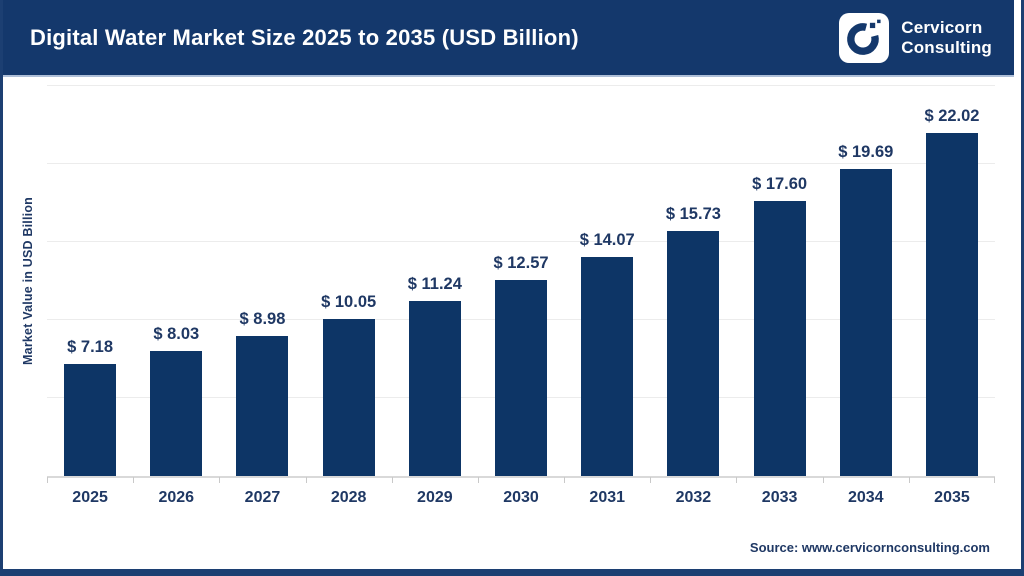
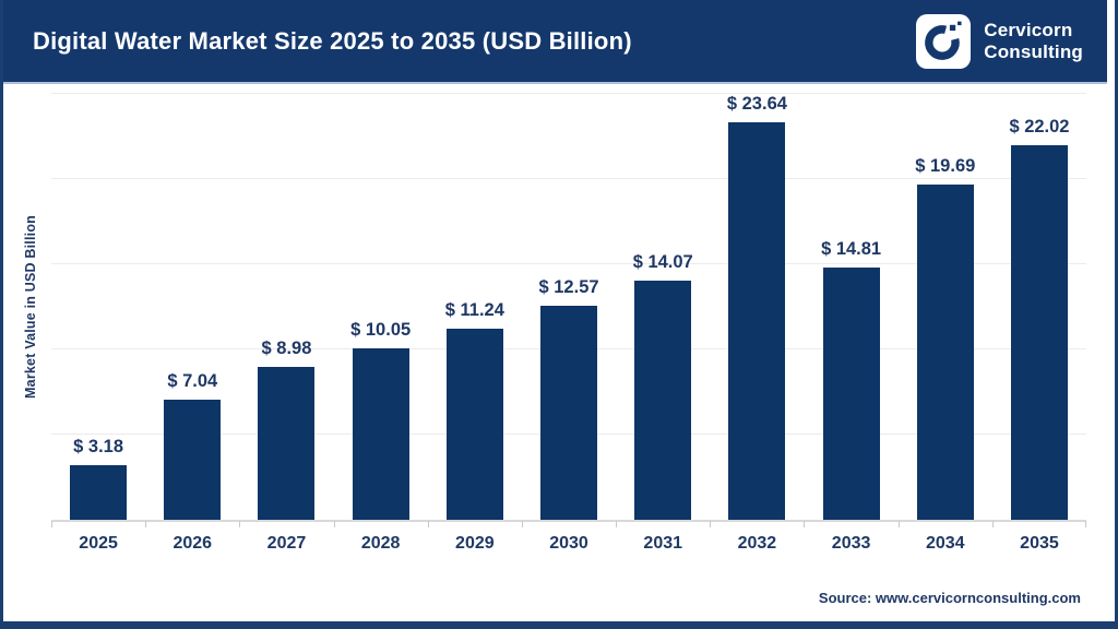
2025: 7.18 -> 3.18
2026: 8.03 -> 7.04
2032: 15.73 -> 23.64
2033: 17.60 -> 14.81
